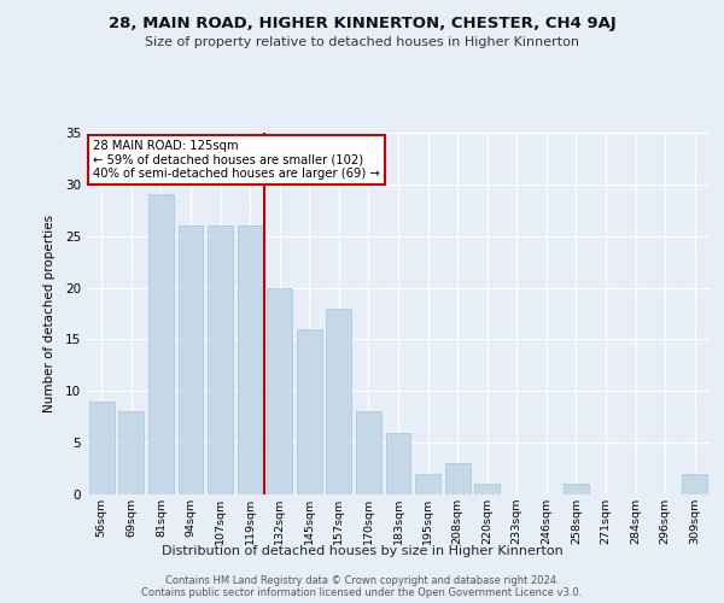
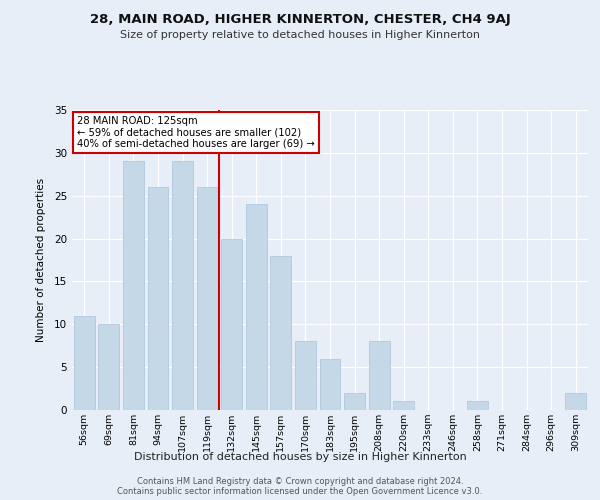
56sqm: 9 -> 11
69sqm: 8 -> 10
107sqm: 26 -> 29
145sqm: 16 -> 24
208sqm: 3 -> 8
